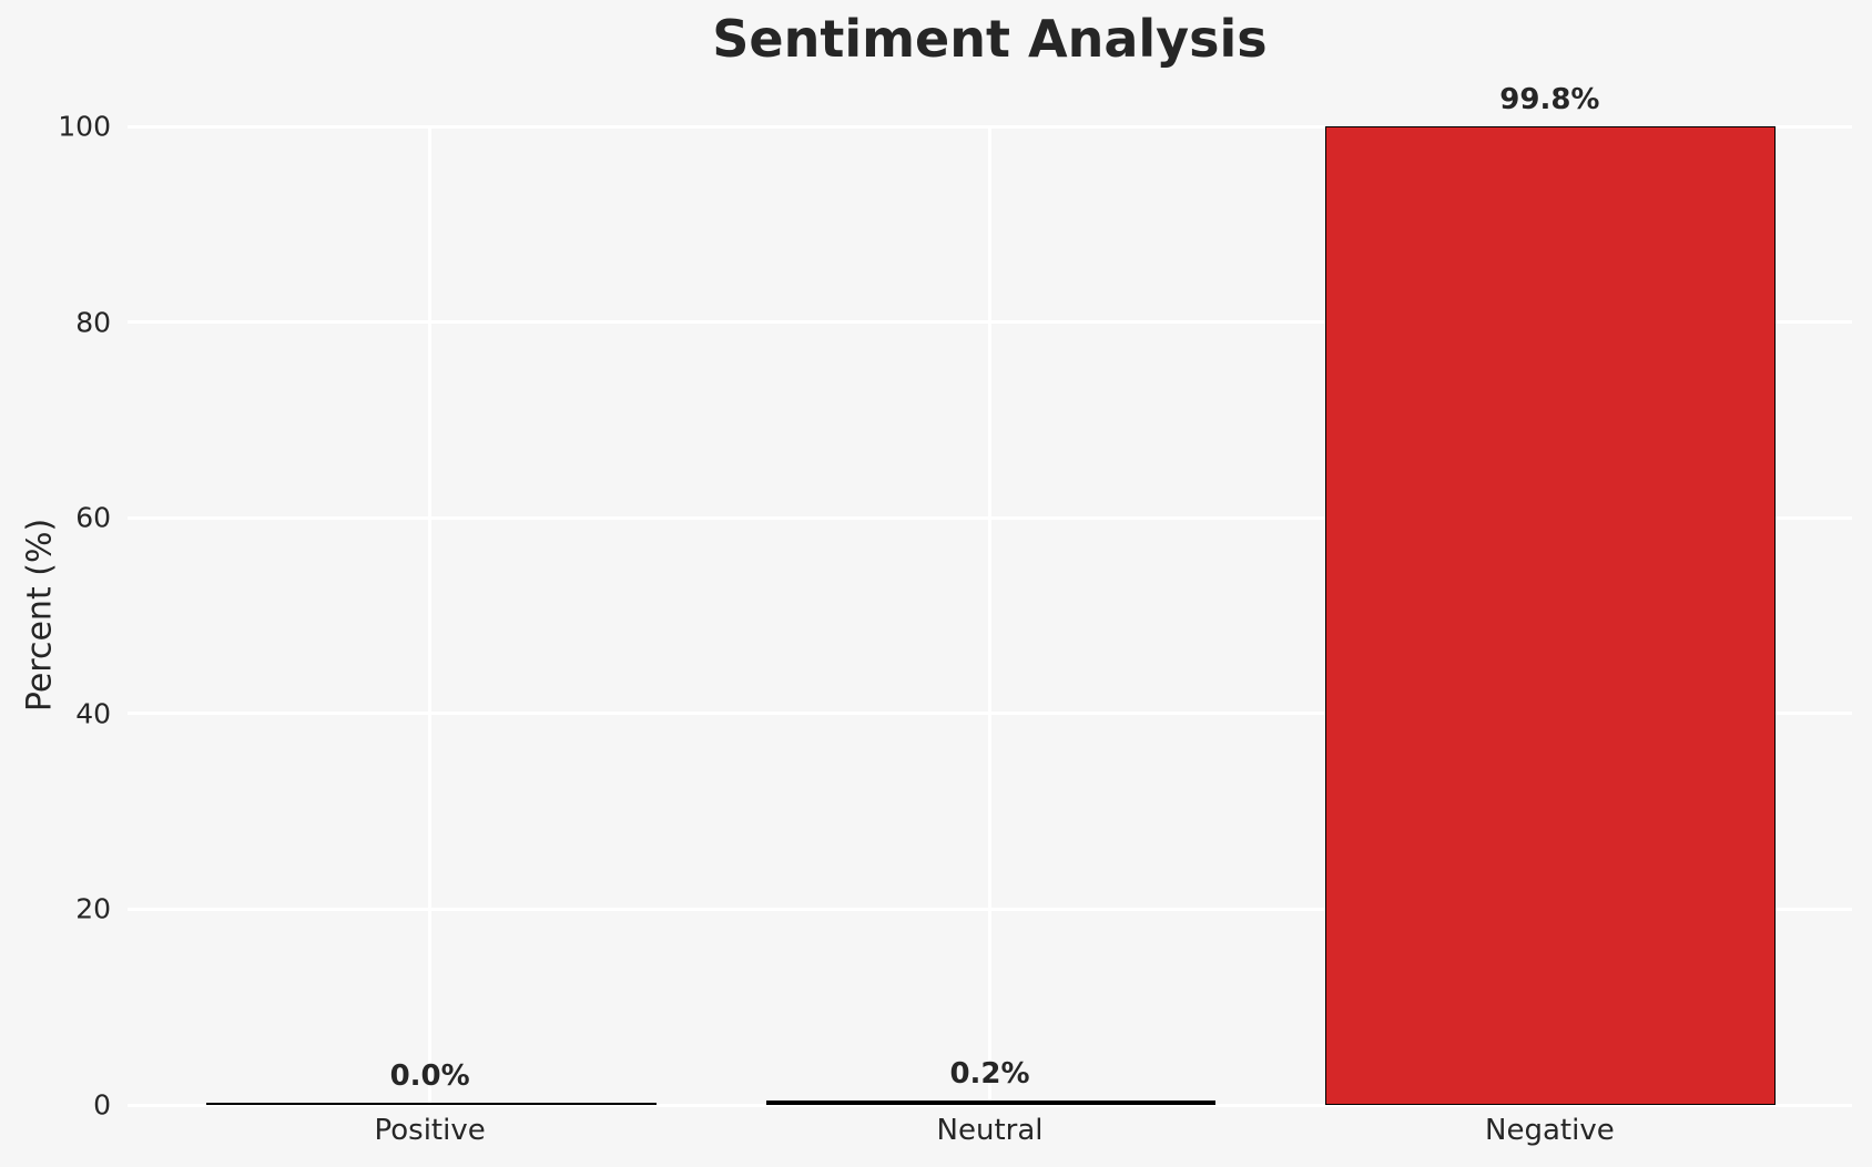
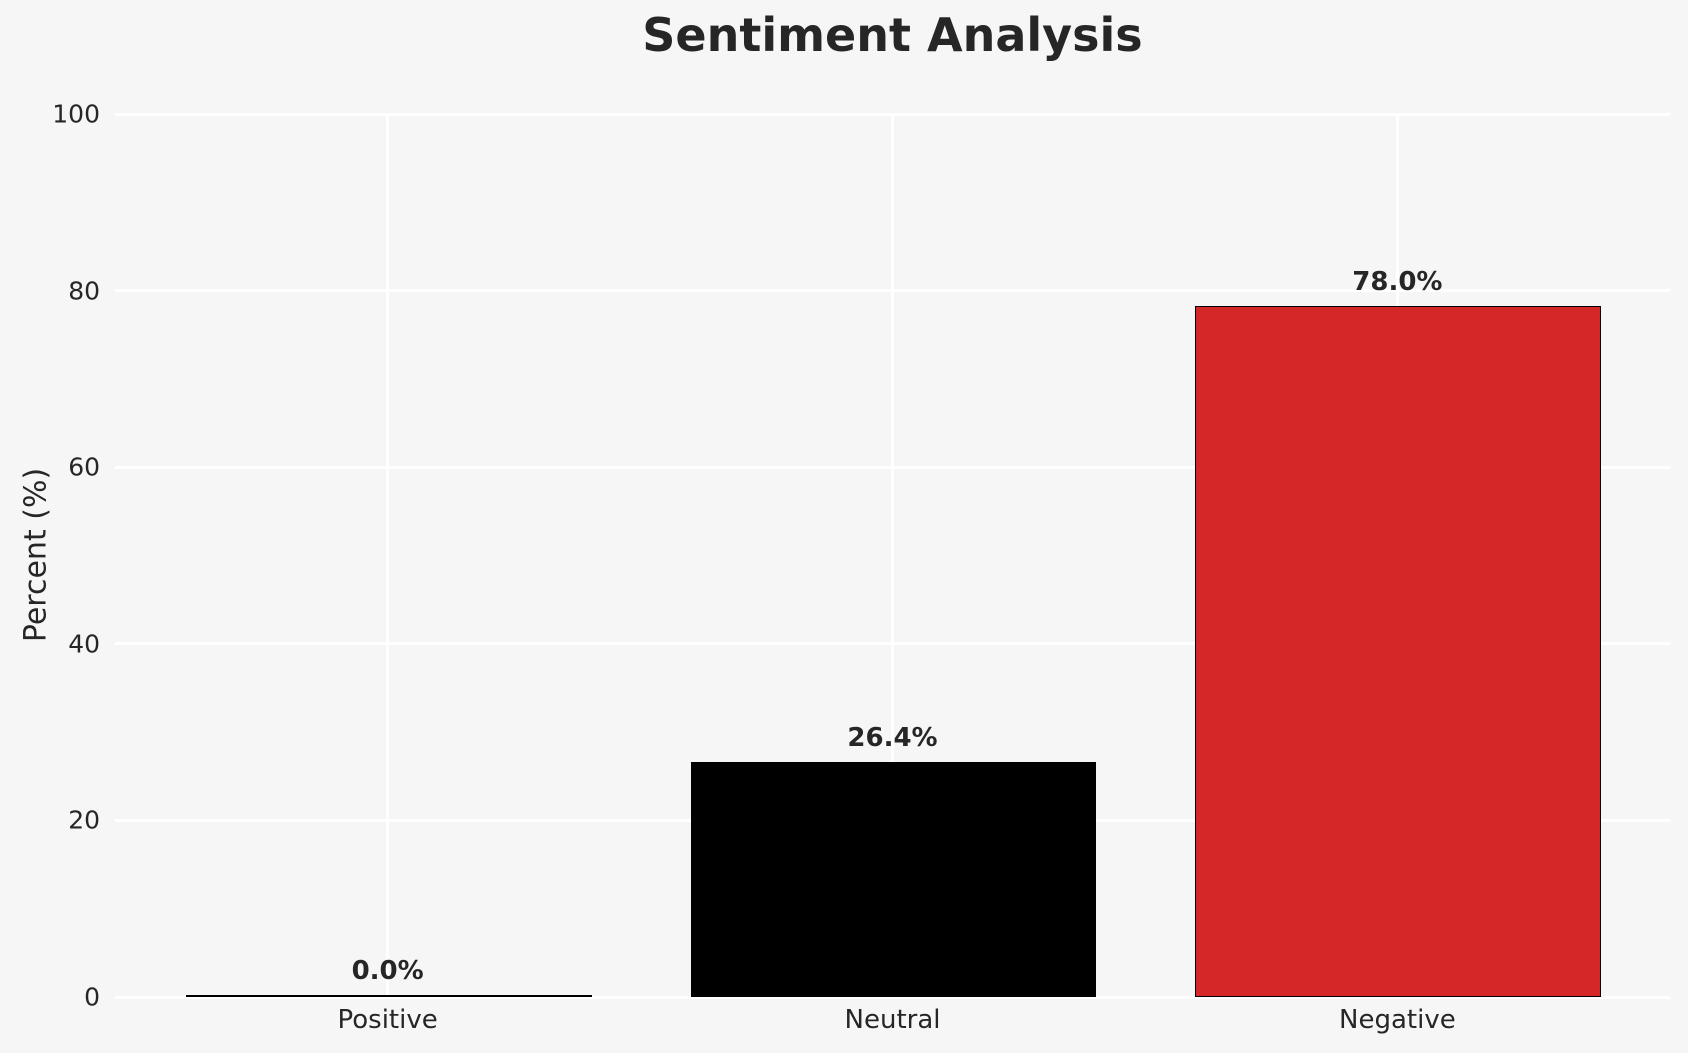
Neutral: 0.2% -> 26.4%
Negative: 99.8% -> 78.0%
